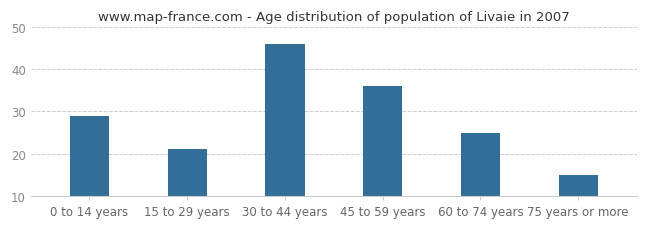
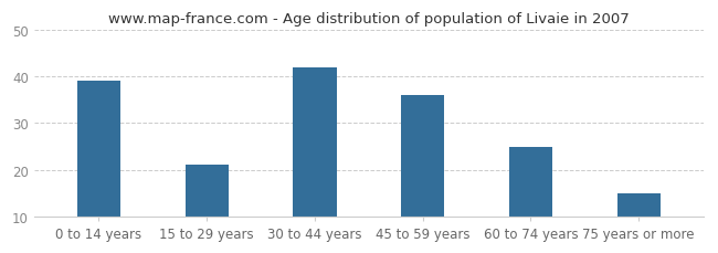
0 to 14 years: 29 -> 39
30 to 44 years: 46 -> 42
